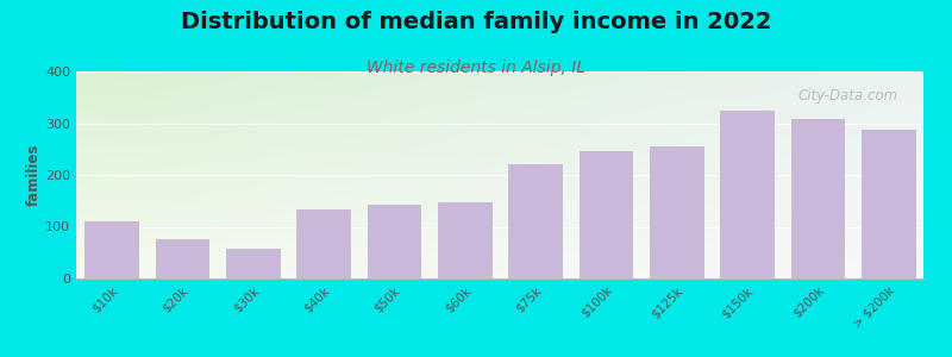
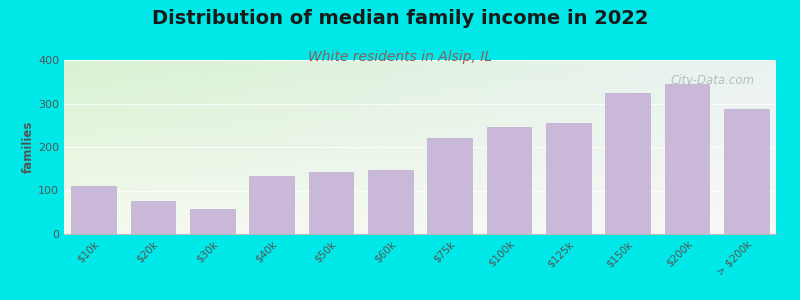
$200k: 307 -> 345
